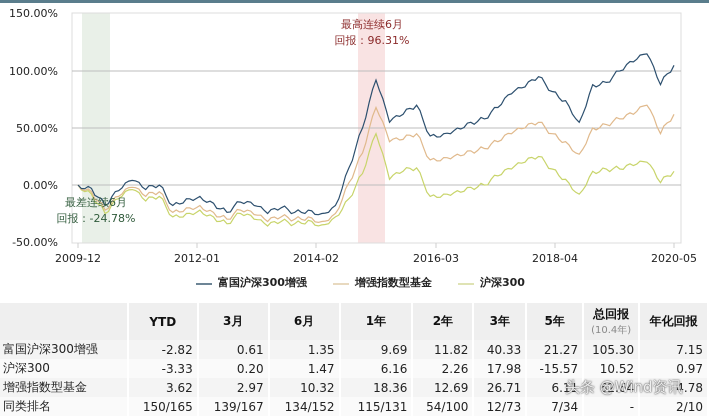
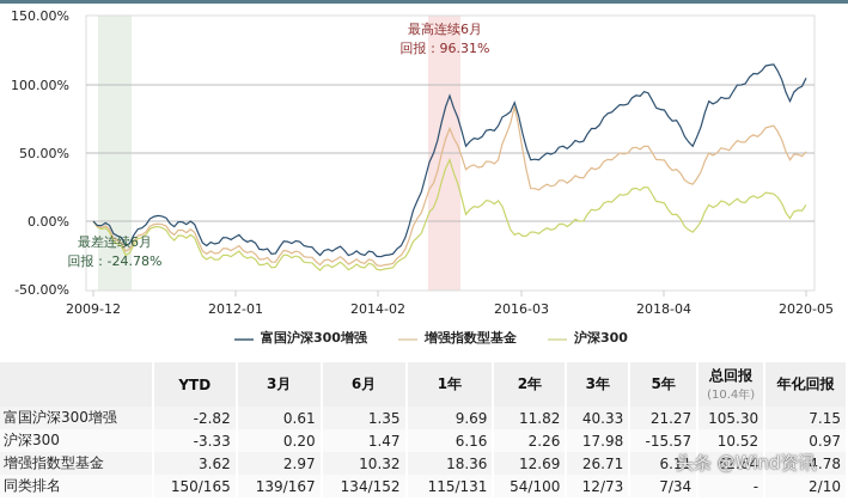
富国沪深300增强/2016-03: 43% -> 87%
增强指数型基金/2016-03: 22% -> 84%
增强指数型基金/2020-05: 62% -> 51%
